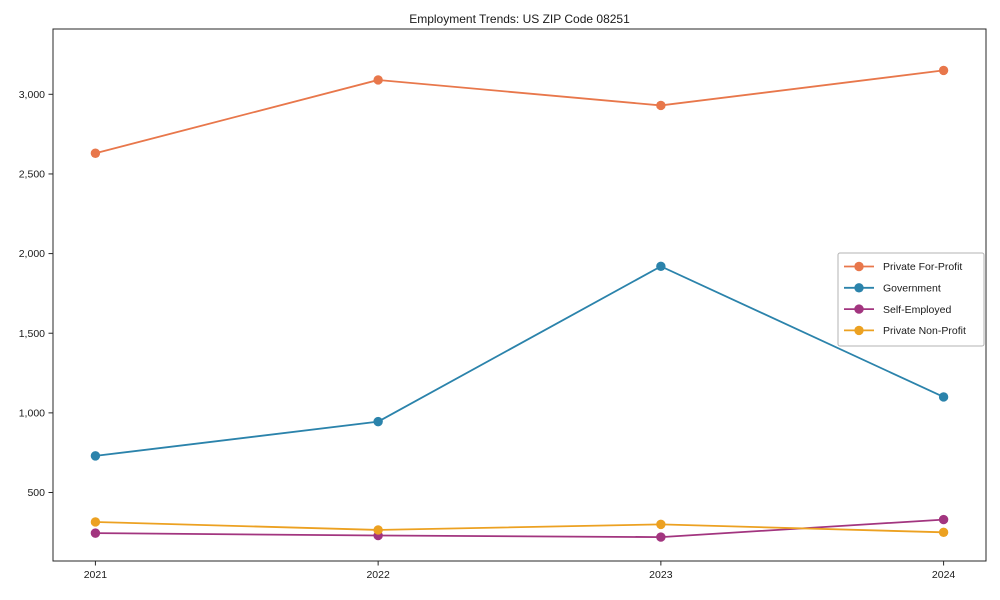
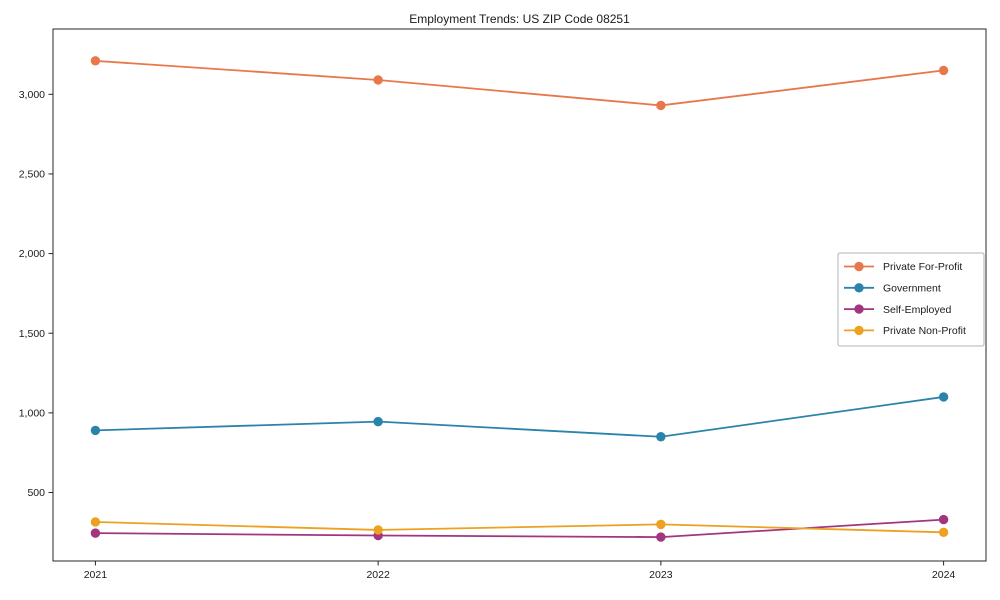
Private For-Profit/2021: 2630 -> 3210
Government/2021: 730 -> 890
Government/2023: 1920 -> 850
